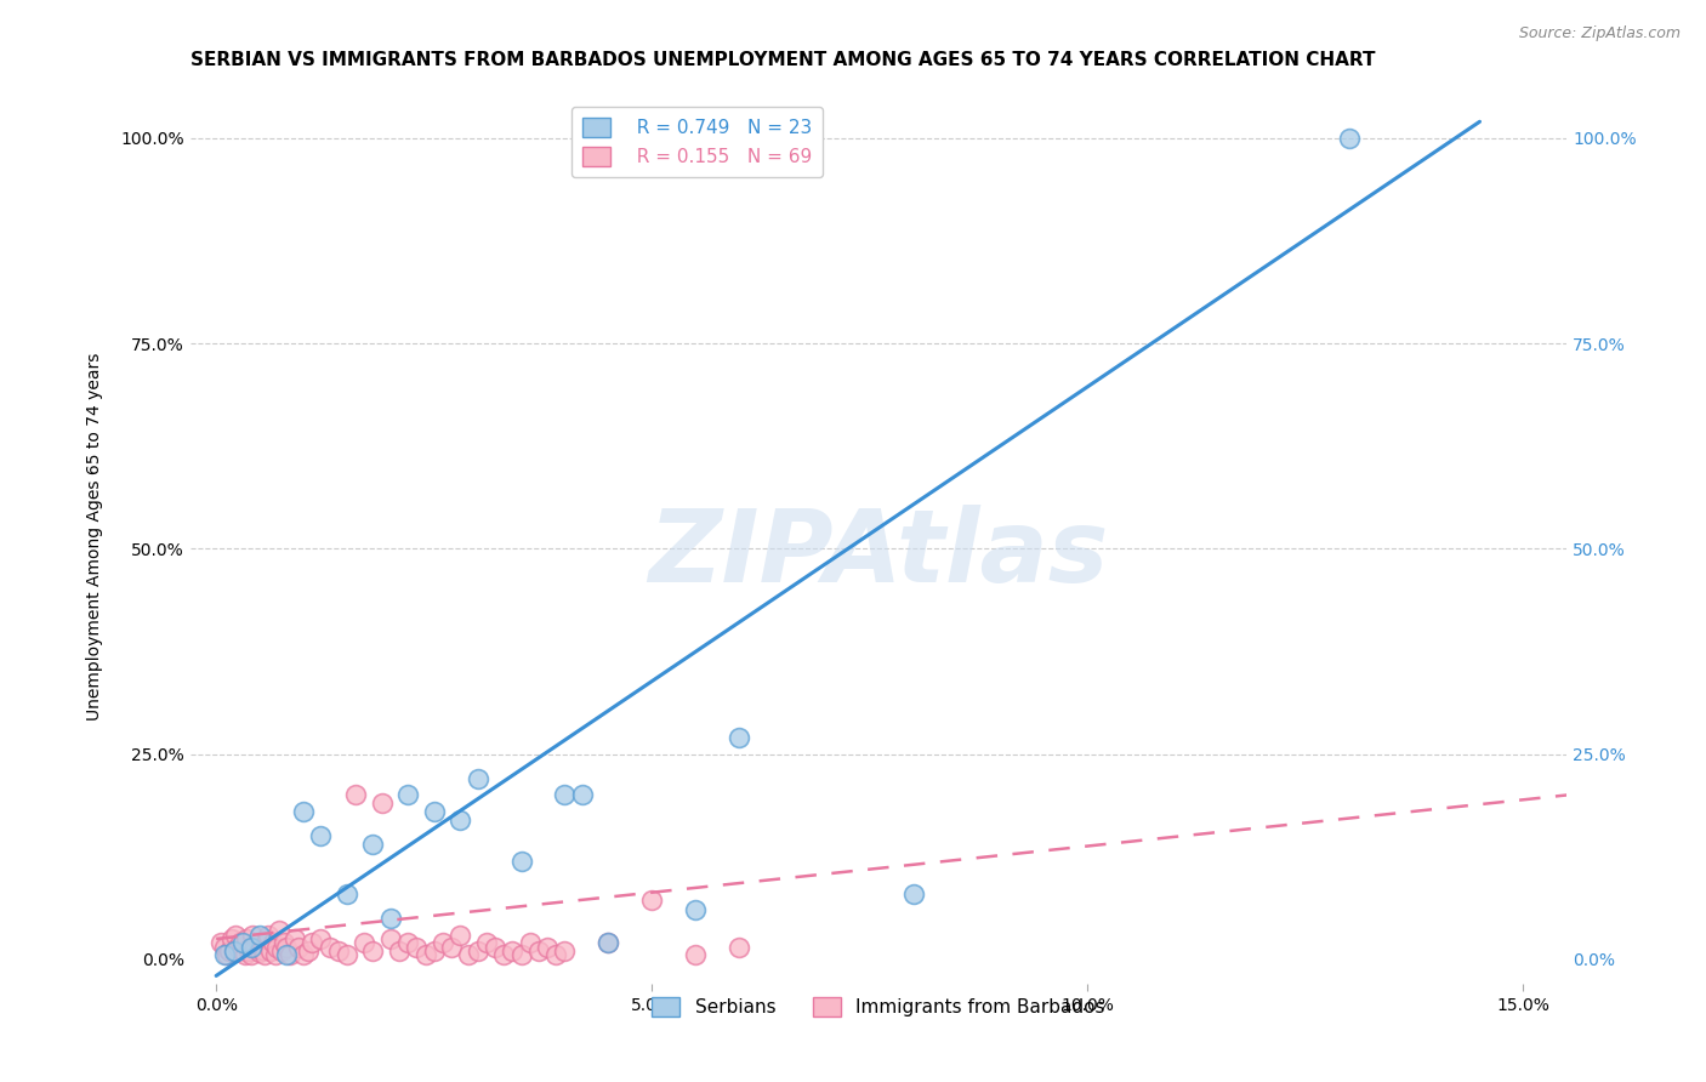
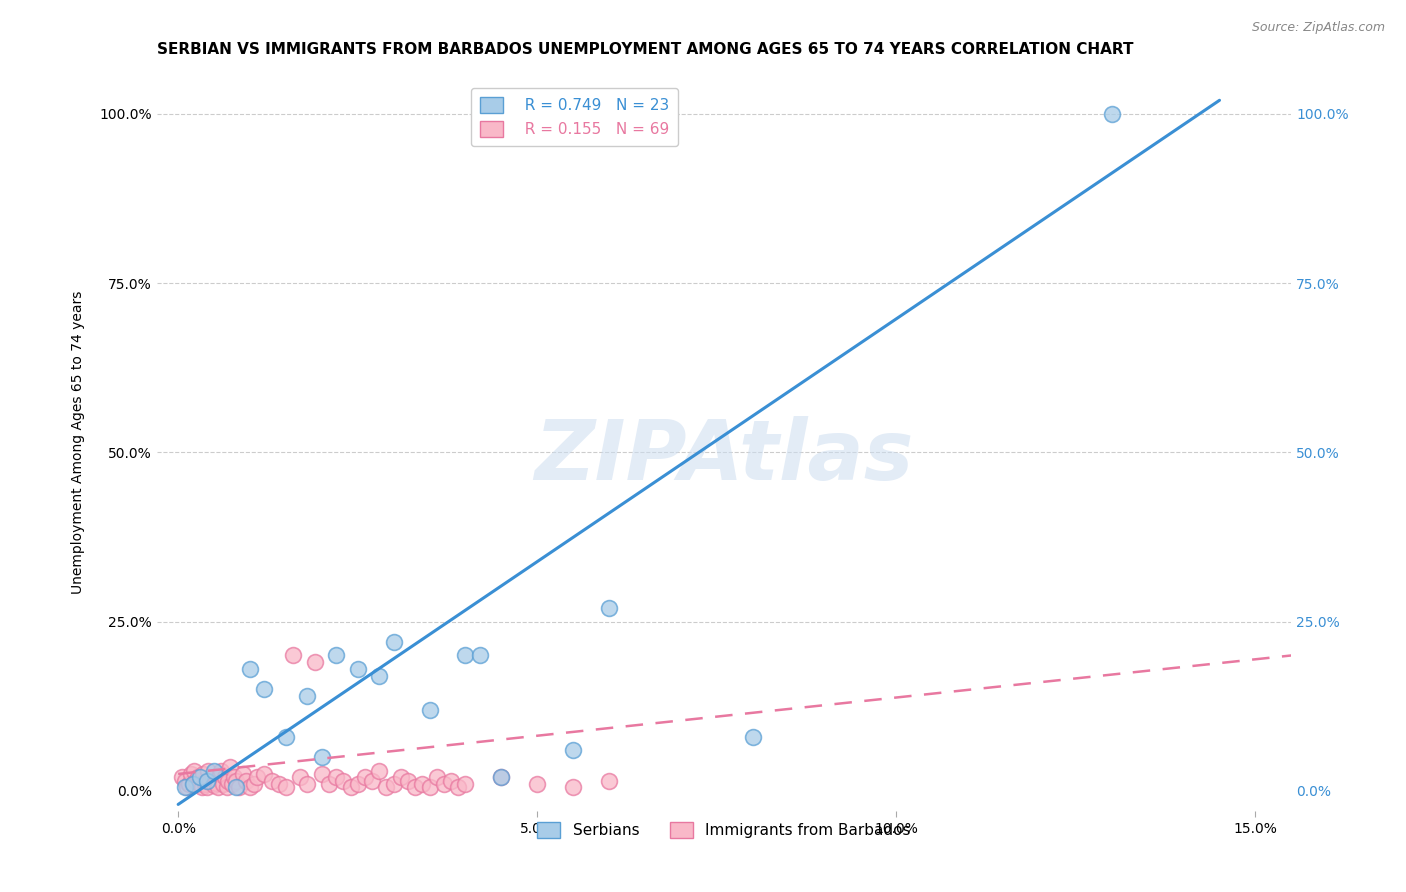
Immigrants from Barbados/5.0%: 7.2% -> 1.0%
